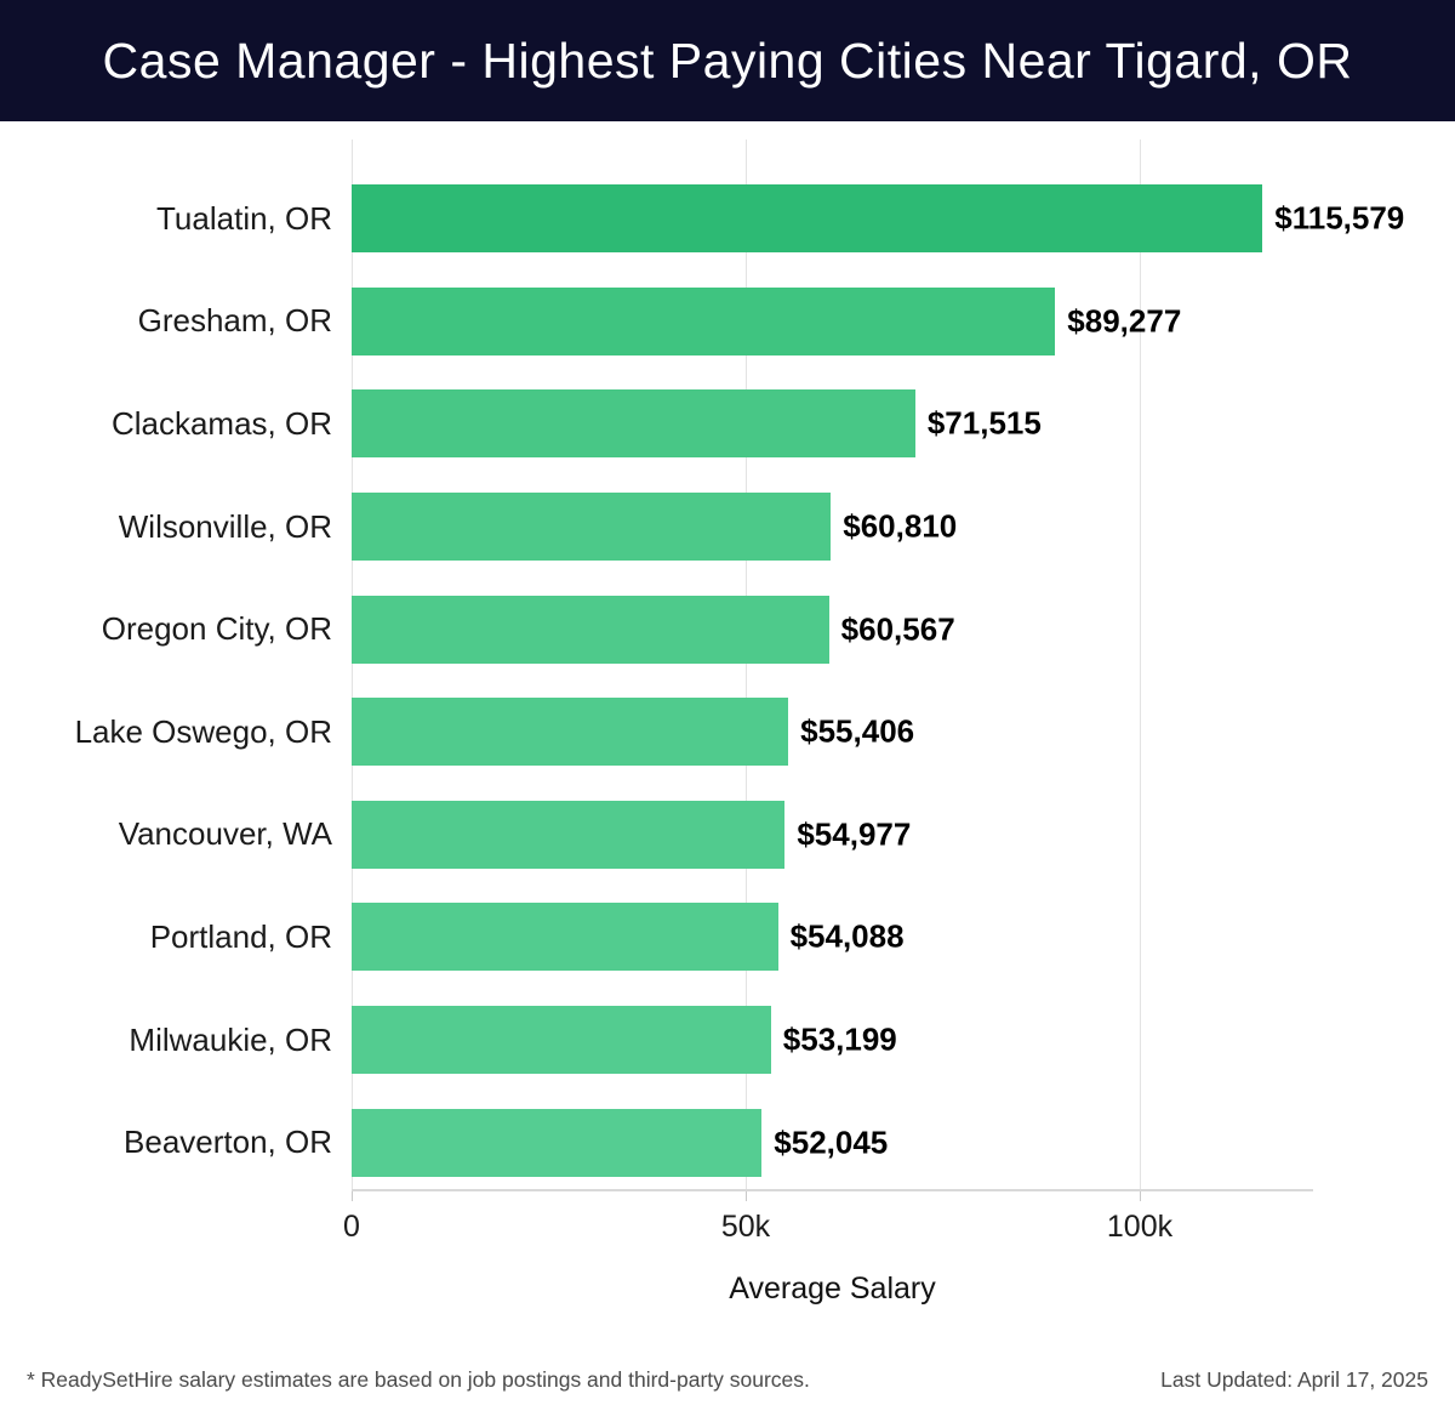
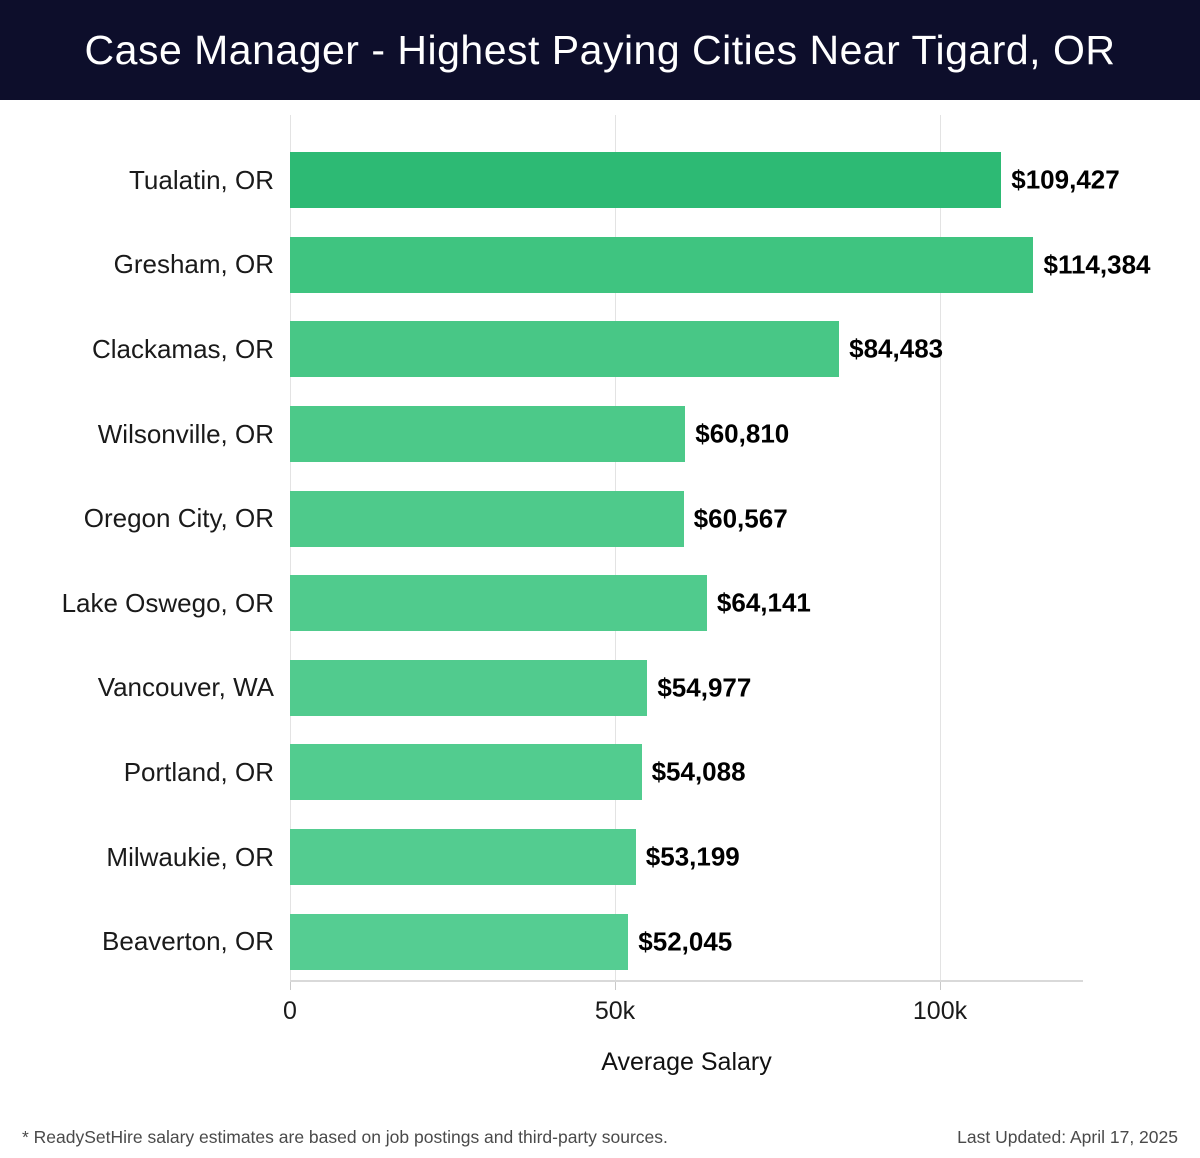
Tualatin, OR: $115,579 -> $109,427
Gresham, OR: $89,277 -> $114,384
Clackamas, OR: $71,515 -> $84,483
Lake Oswego, OR: $55,406 -> $64,141
